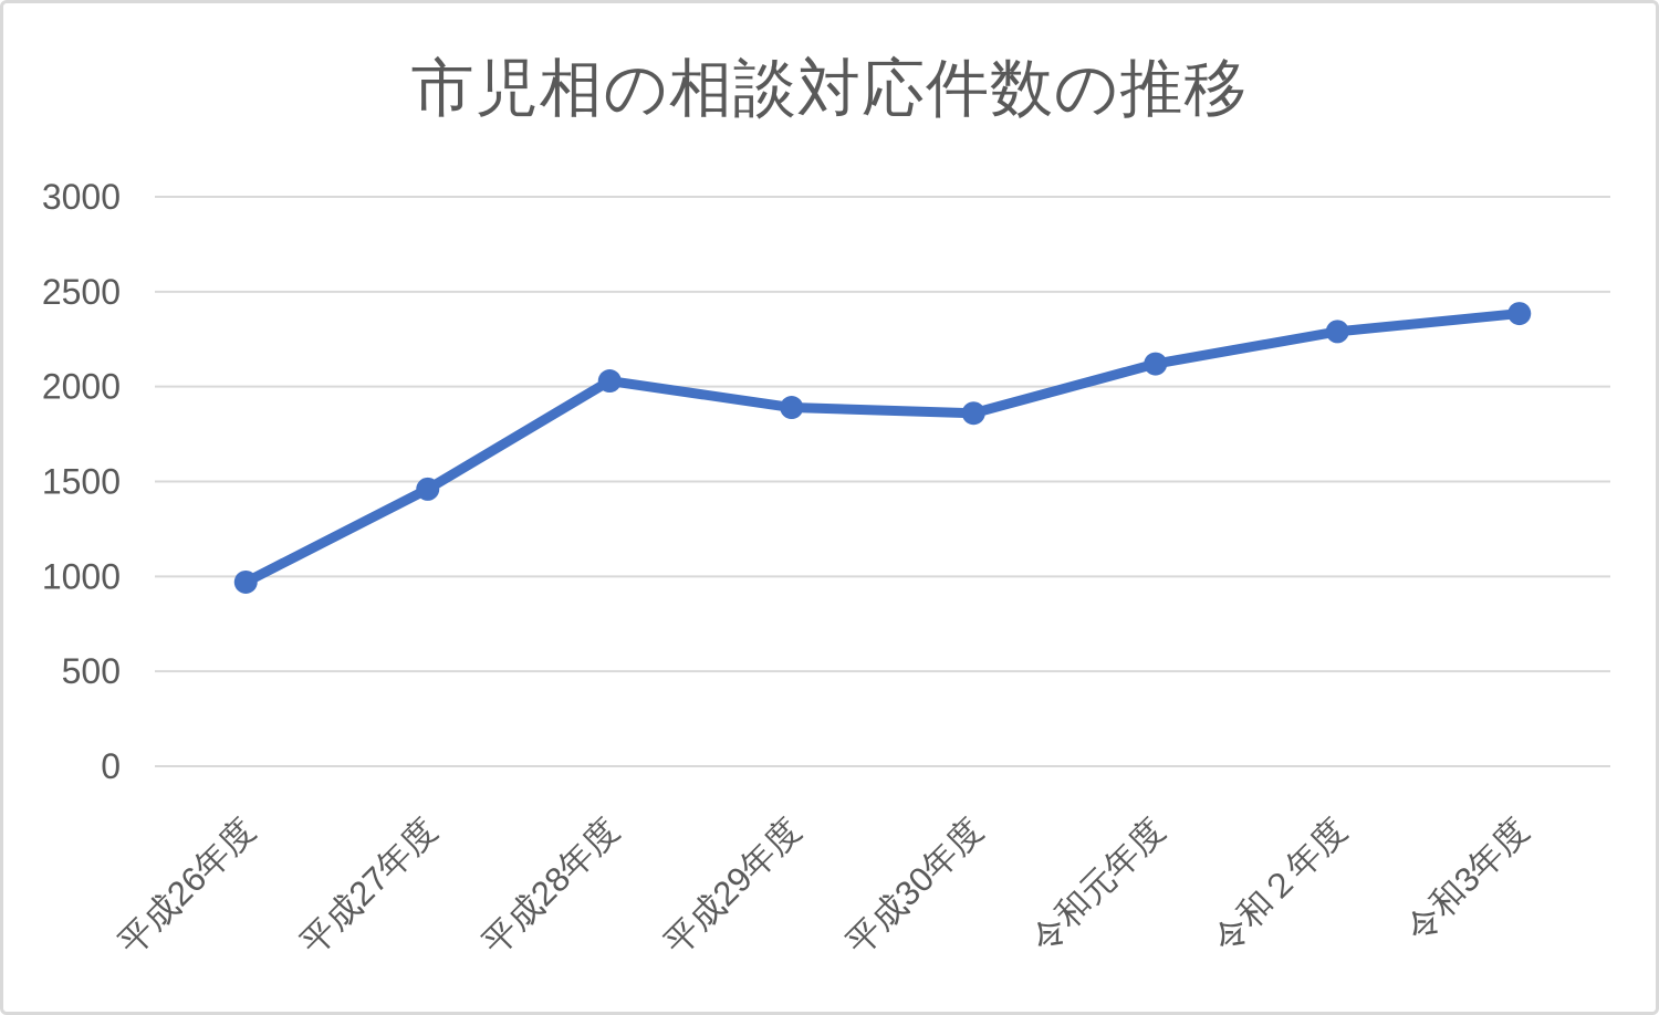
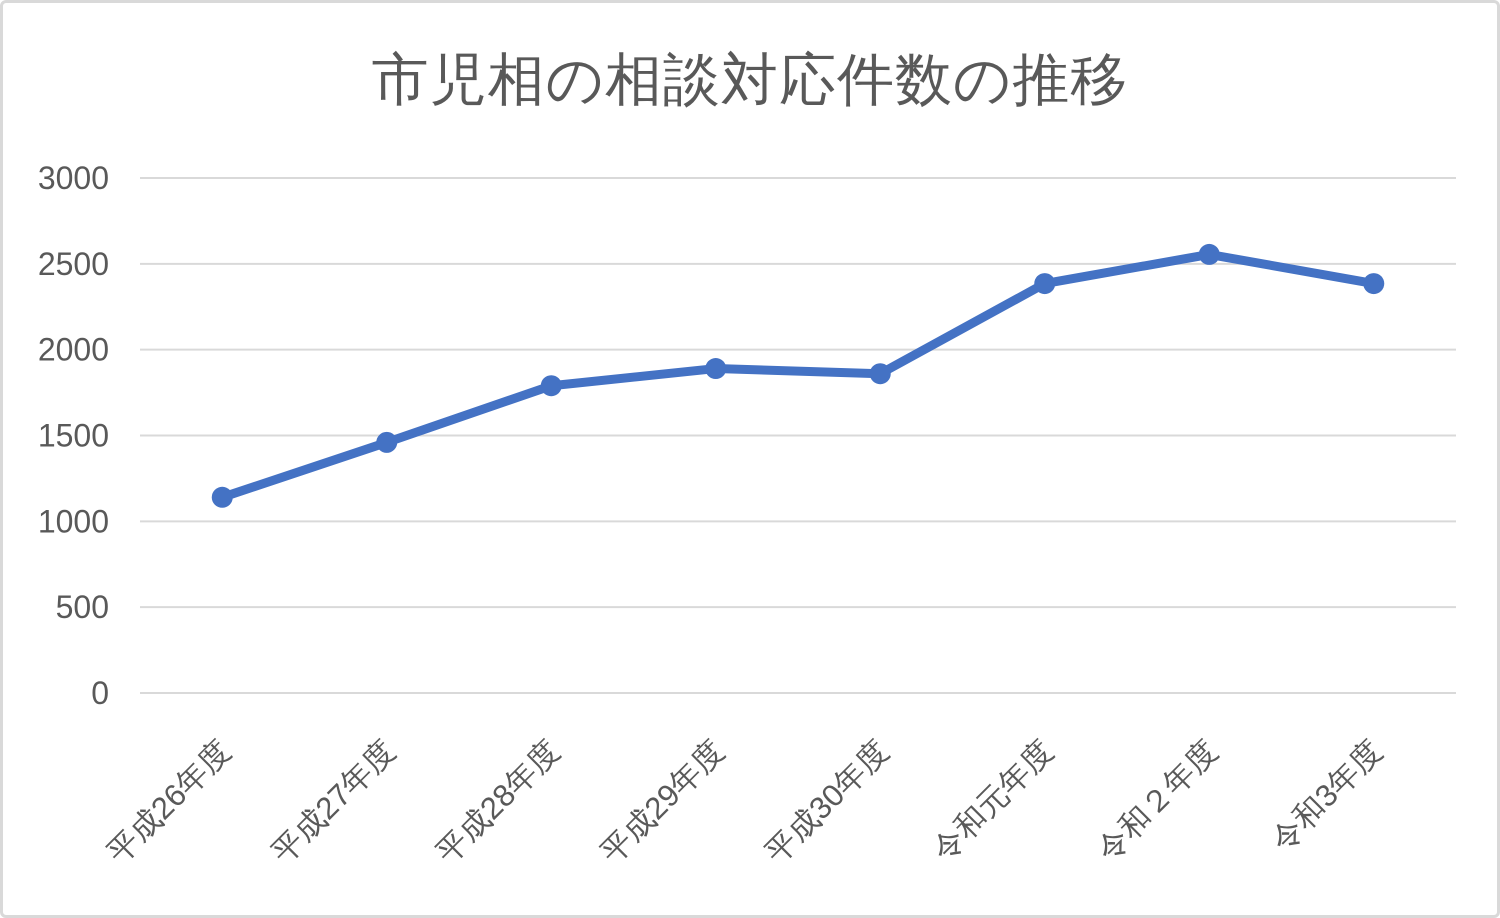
平成26年度: 970 -> 1140
平成28年度: 2030 -> 1790
令和元年度: 2120 -> 2380
令和２年度: 2290 -> 2560
